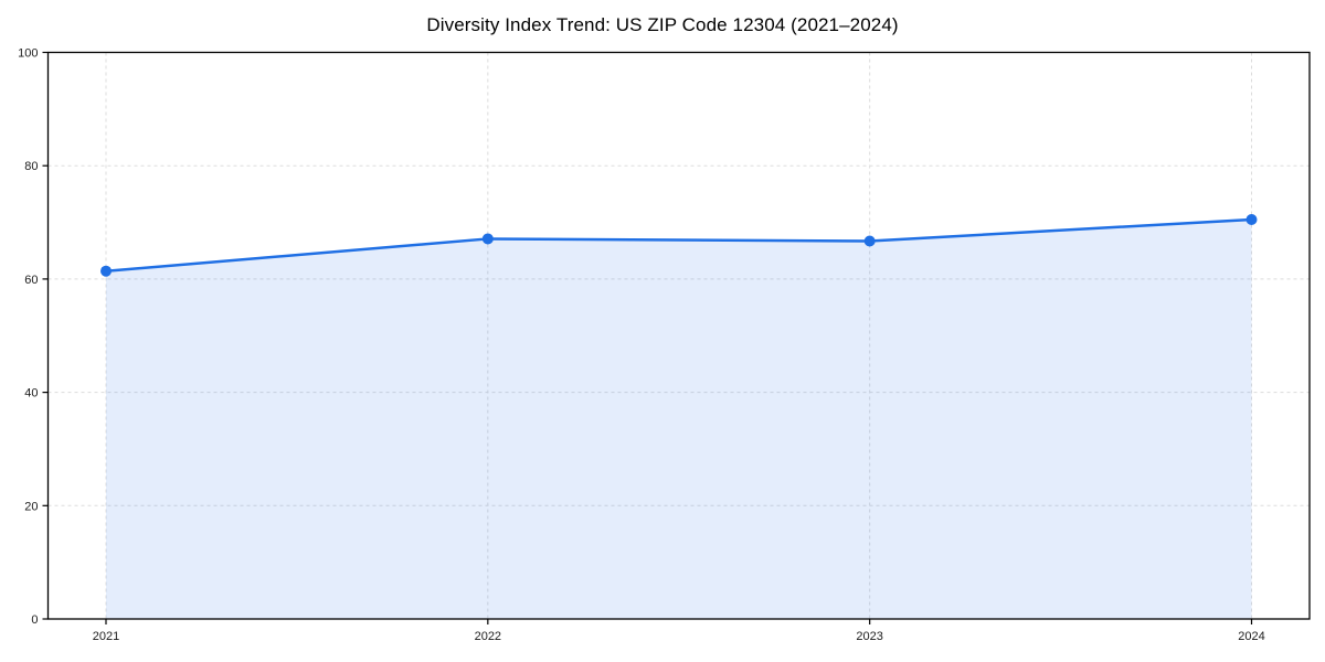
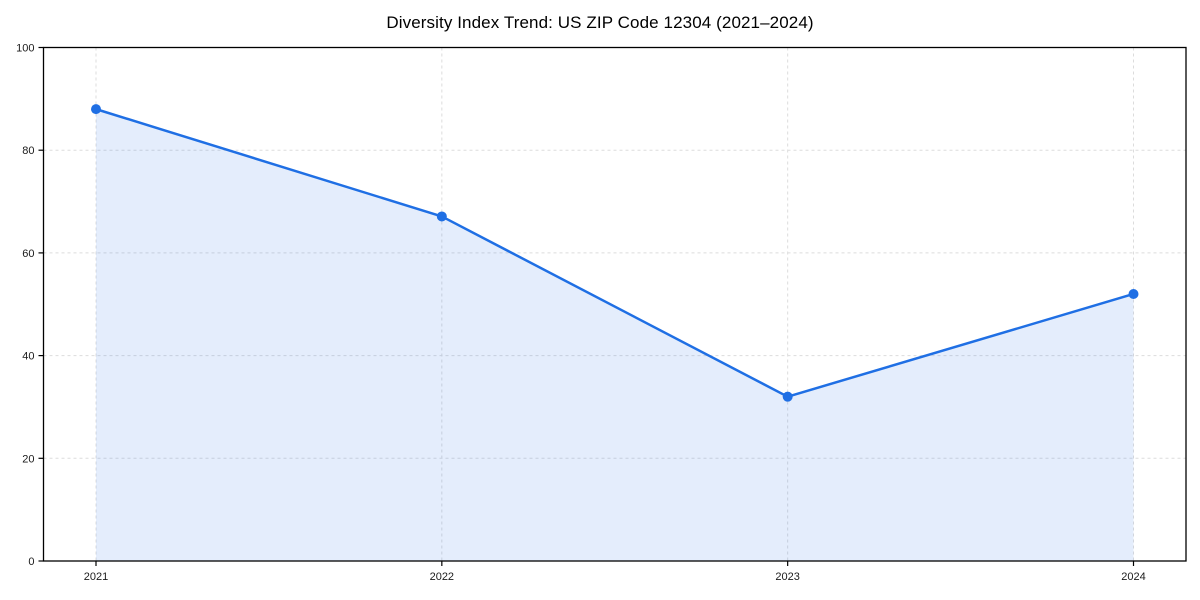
2021: 61 -> 88
2023: 67 -> 32
2024: 70 -> 52
